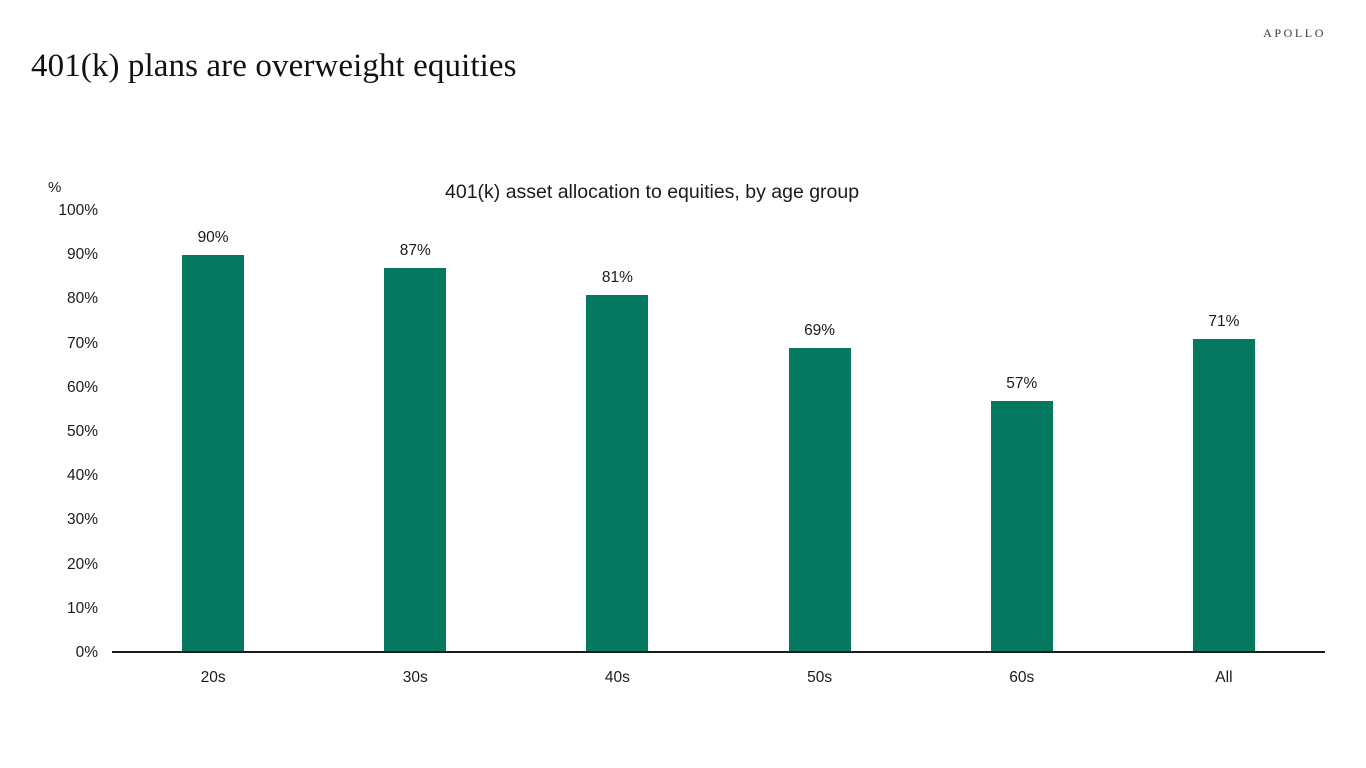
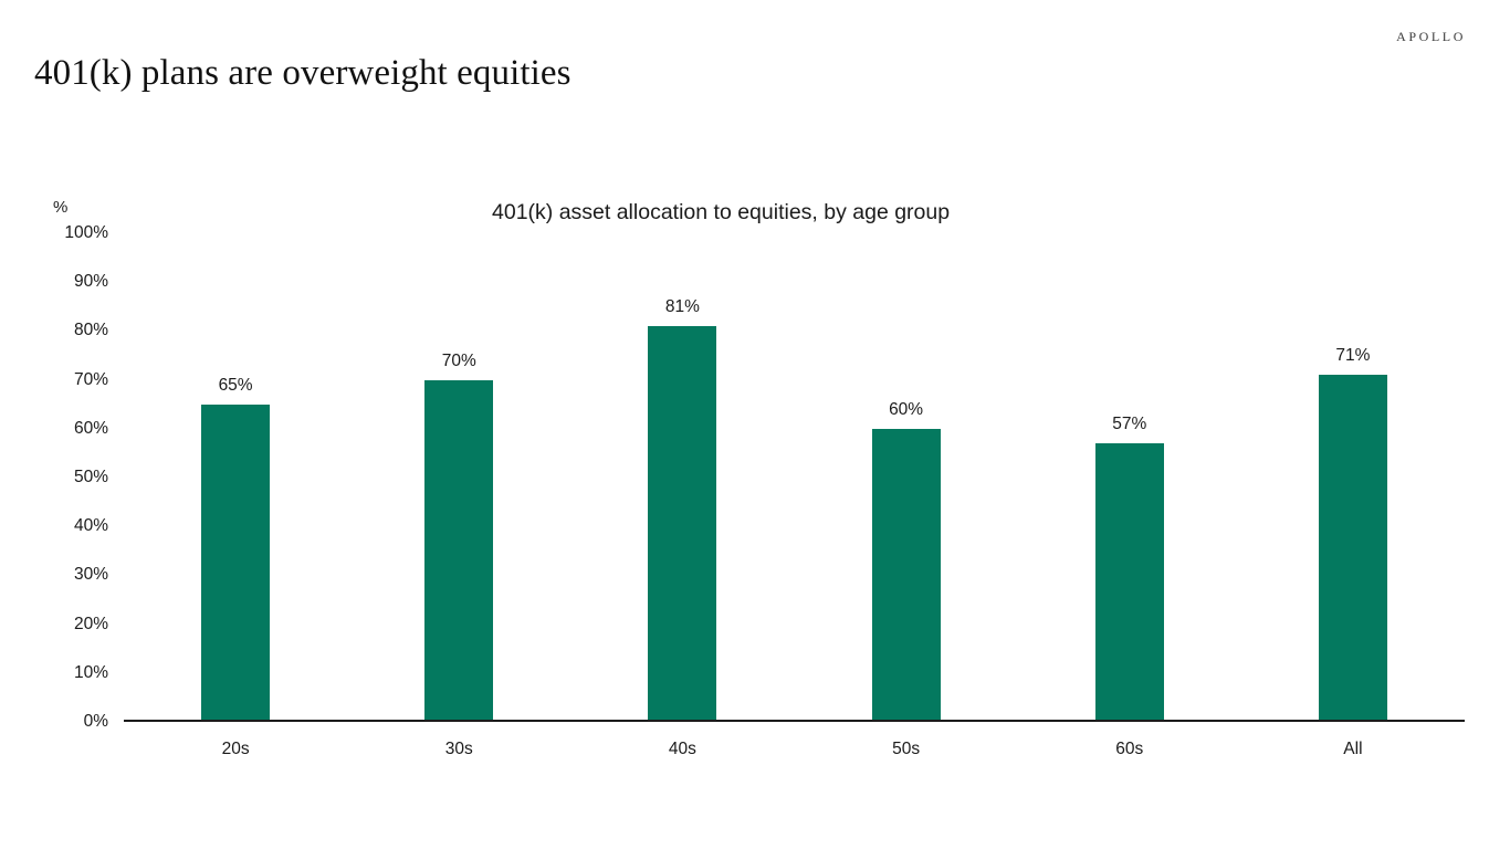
20s: 90% -> 65%
30s: 87% -> 70%
50s: 69% -> 60%
